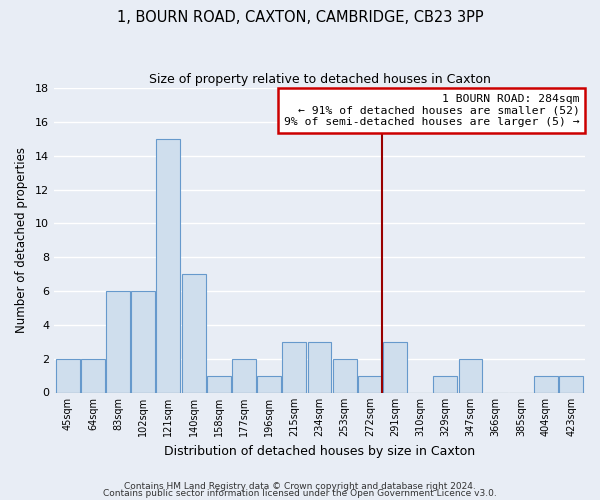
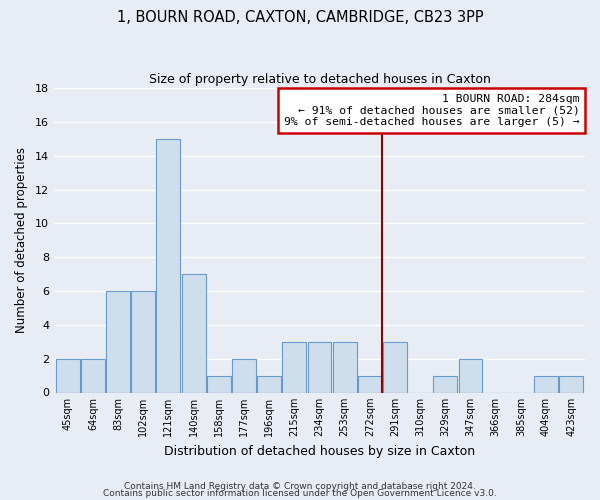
253sqm: 2 -> 3
